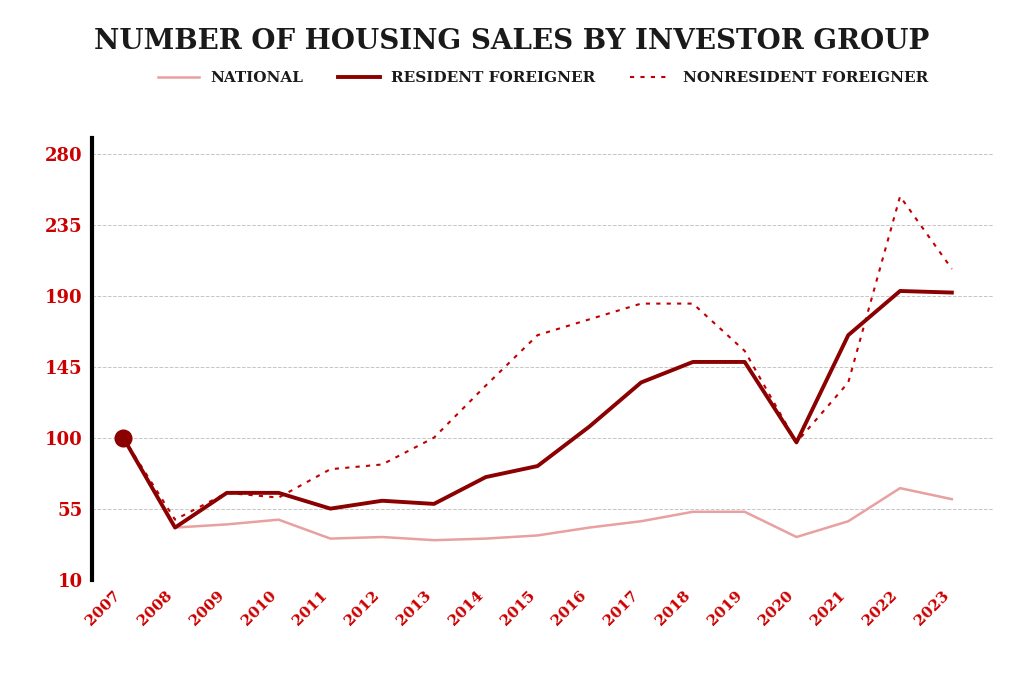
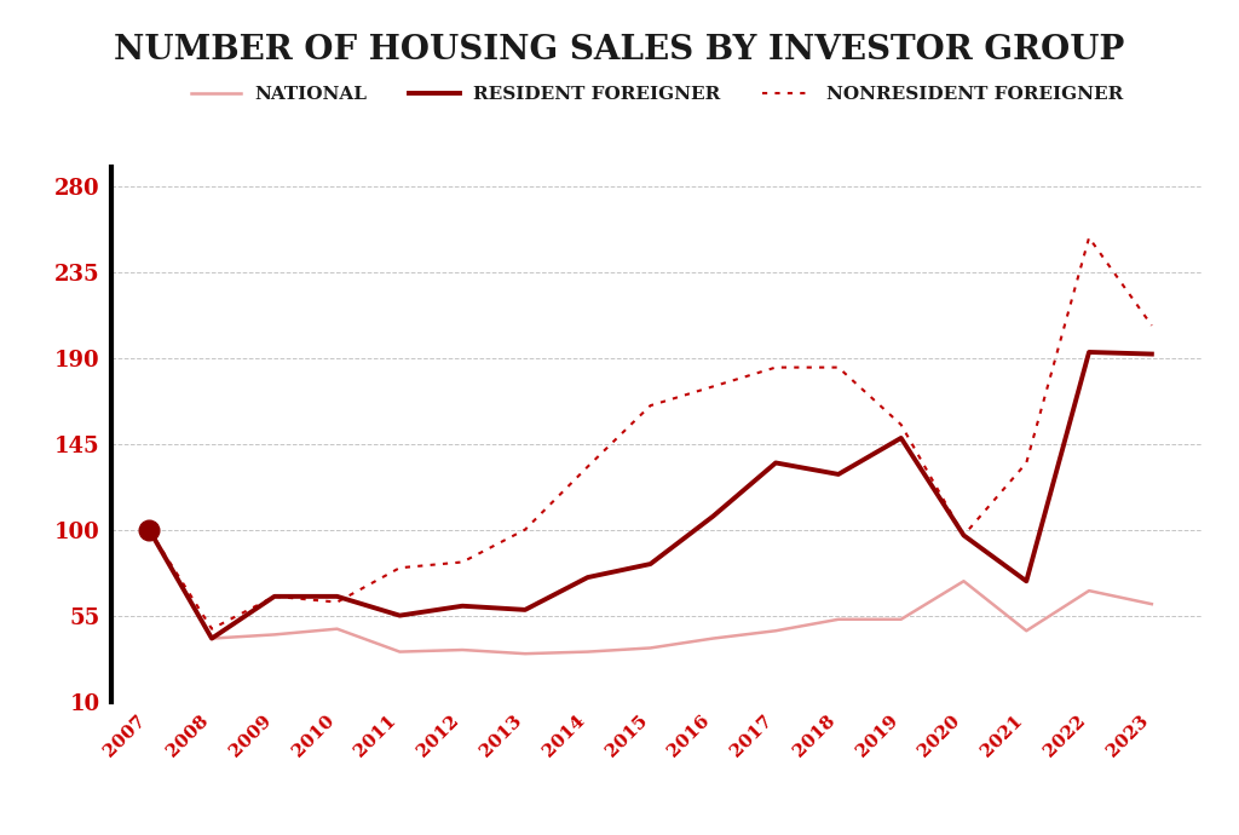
RESIDENT FOREIGNER/2018: 148 -> 129
NATIONAL/2020: 37 -> 73
RESIDENT FOREIGNER/2021: 165 -> 73
